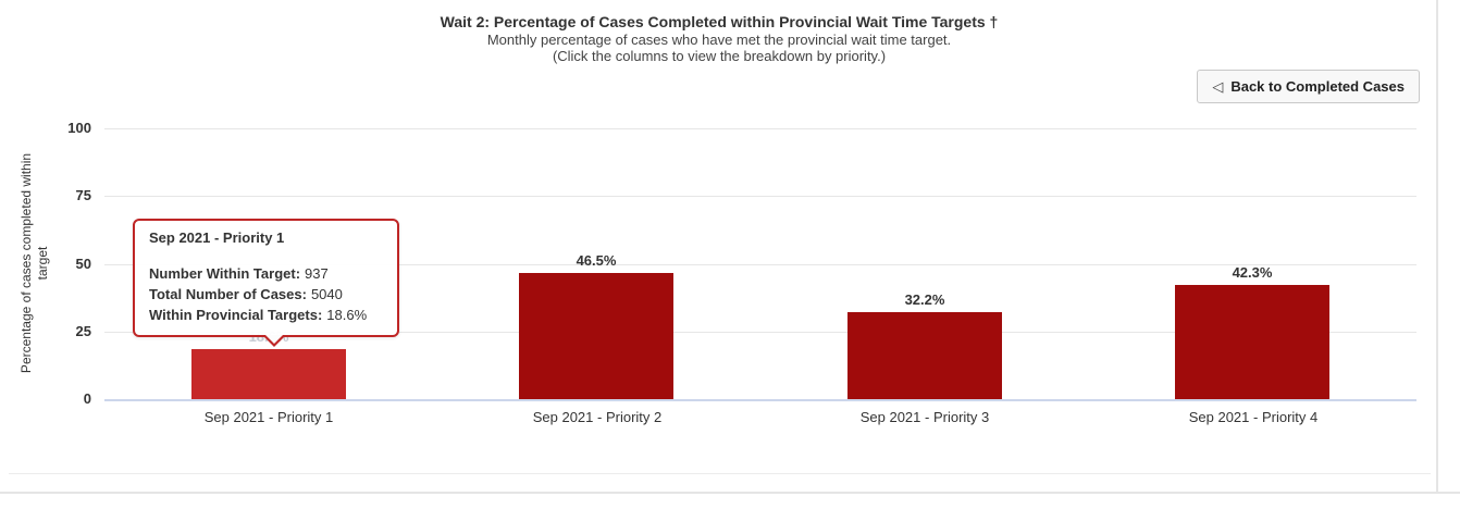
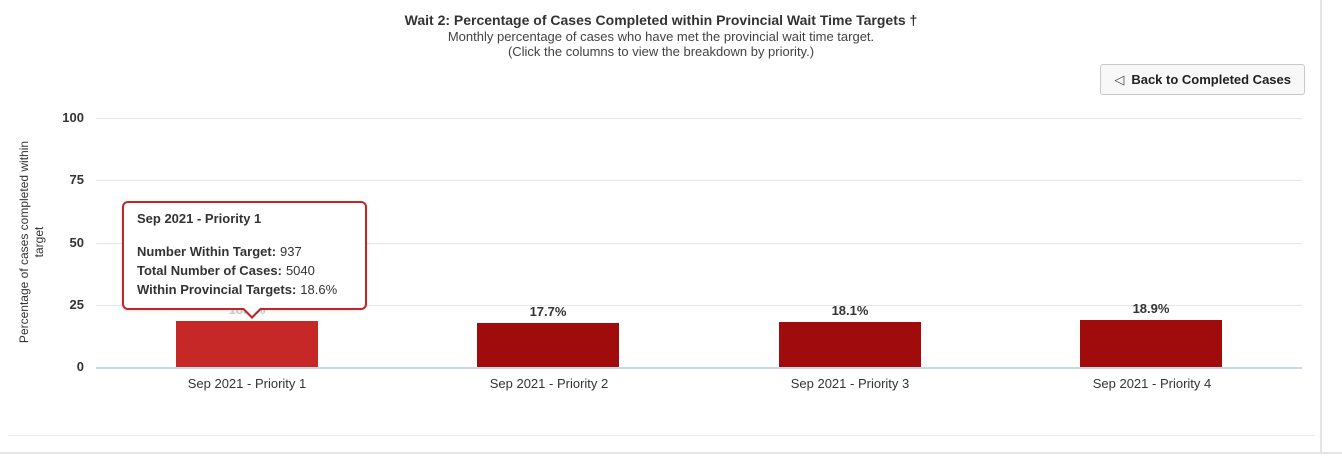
Sep 2021 - Priority 2: 46.5% -> 17.7%
Sep 2021 - Priority 3: 32.2% -> 18.1%
Sep 2021 - Priority 4: 42.3% -> 18.9%
